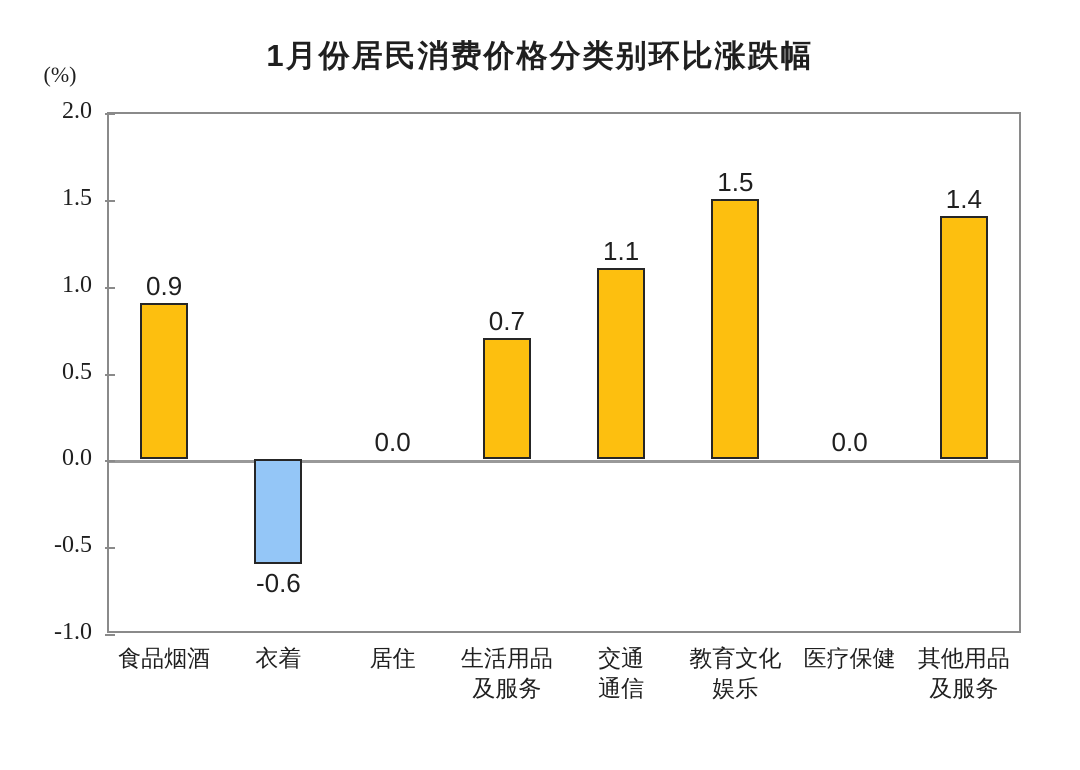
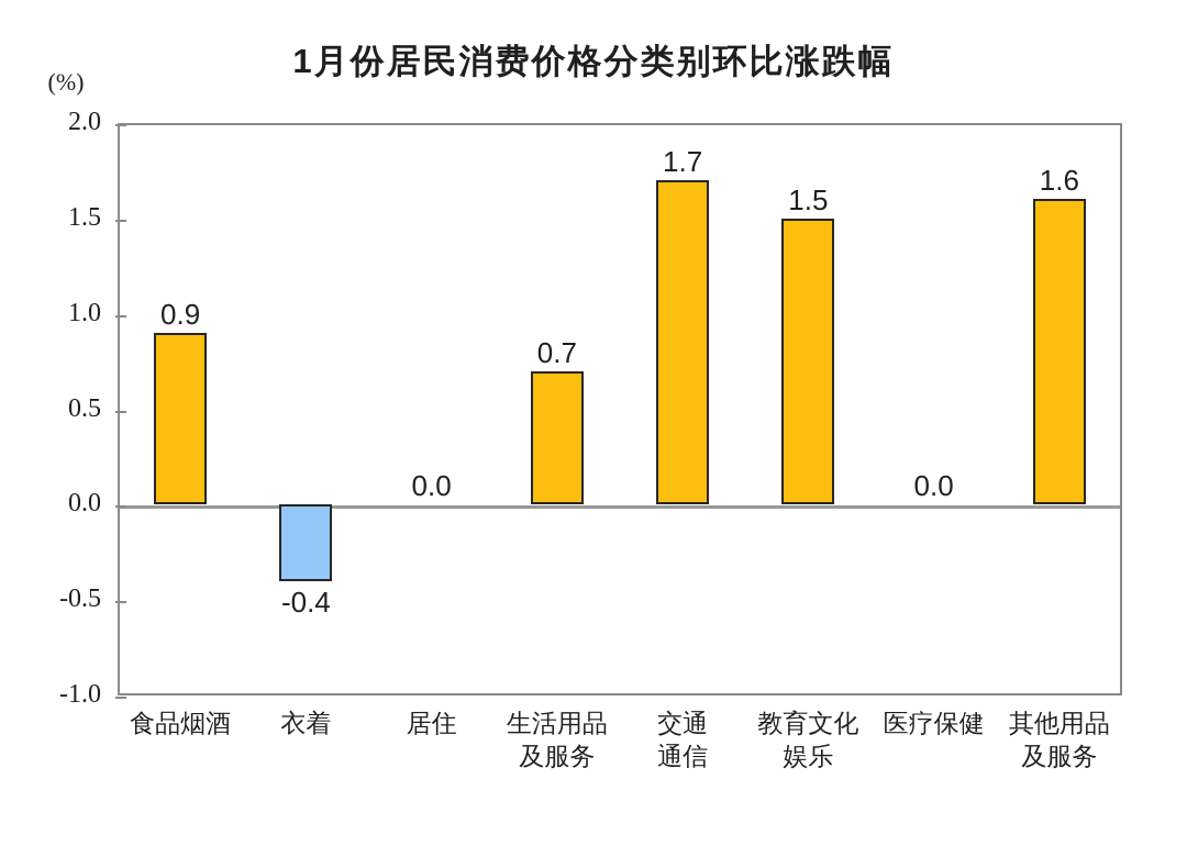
衣着: -0.6 -> -0.4
交通 通信: 1.1 -> 1.7
其他用品 及服务: 1.4 -> 1.6
